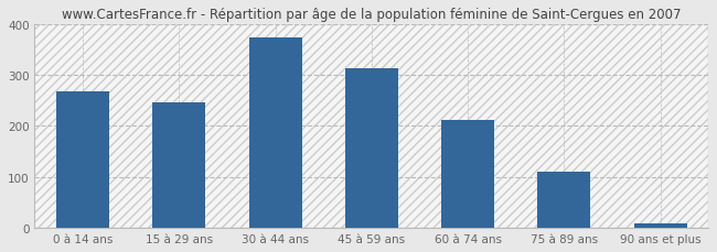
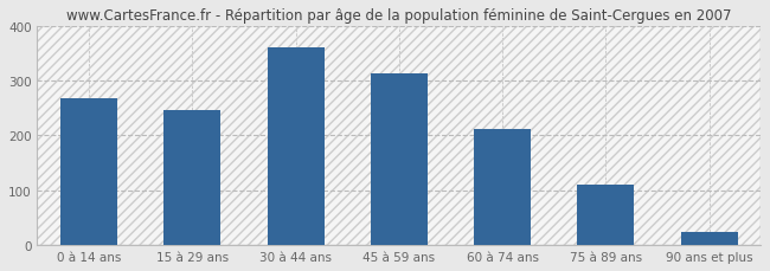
30 à 44 ans: 372 -> 360
90 ans et plus: 8 -> 25
